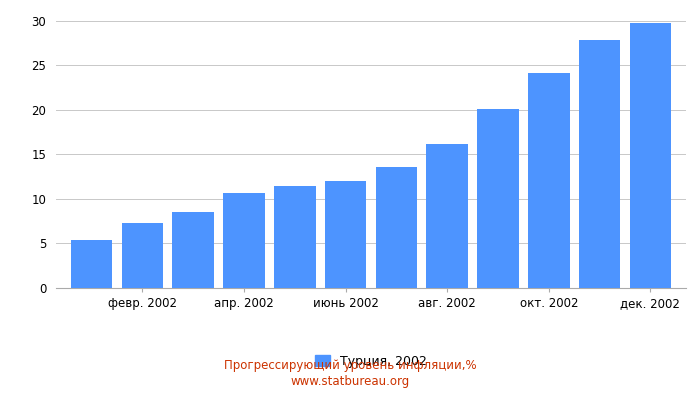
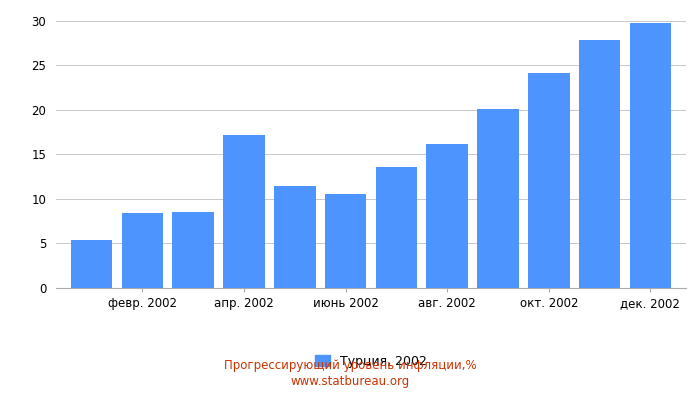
февр. 2002: 7.3 -> 8.4
апр. 2002: 10.7 -> 17.2
июнь 2002: 12.0 -> 10.6
